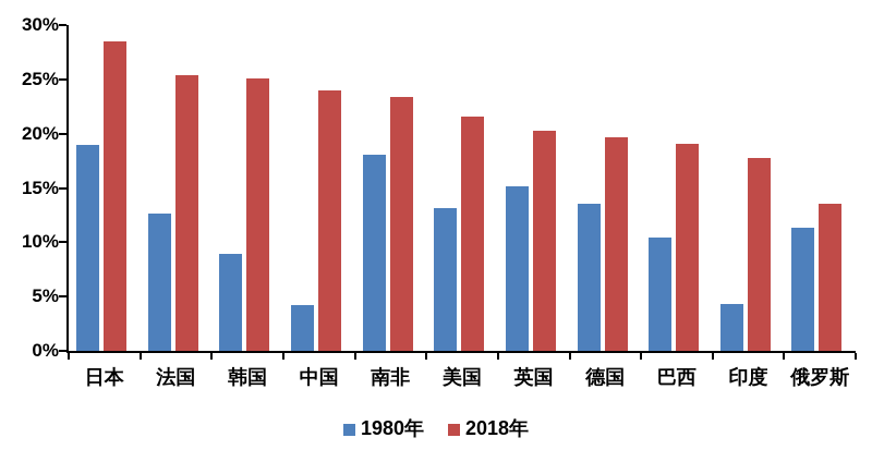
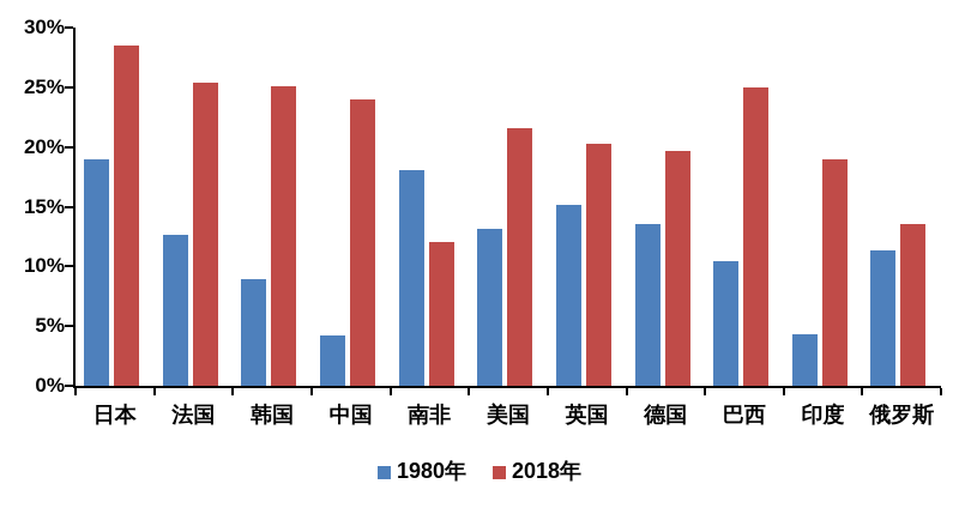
2018年/南非: 23% -> 12%
2018年/巴西: 19% -> 25%
2018年/印度: 18% -> 19%
